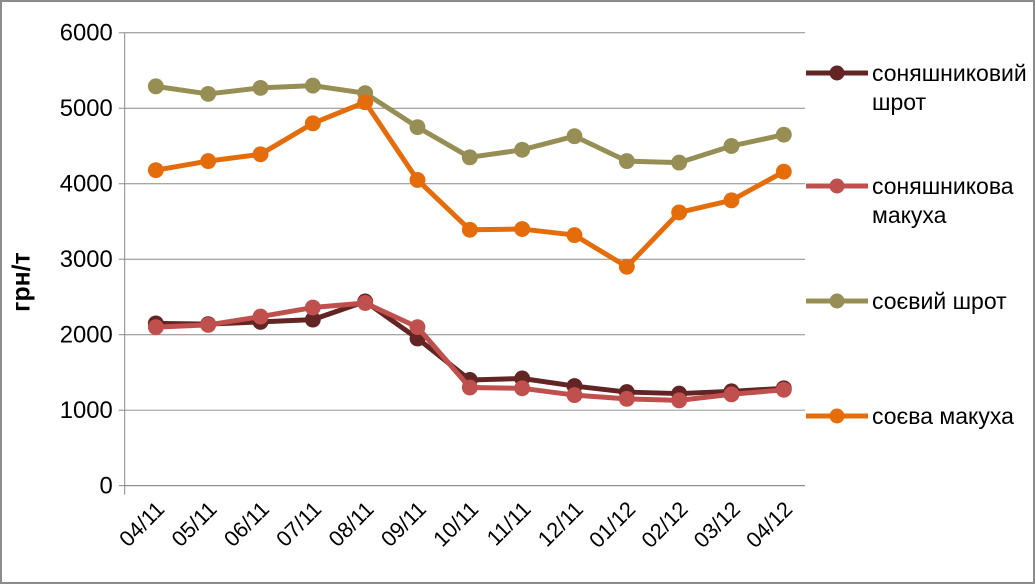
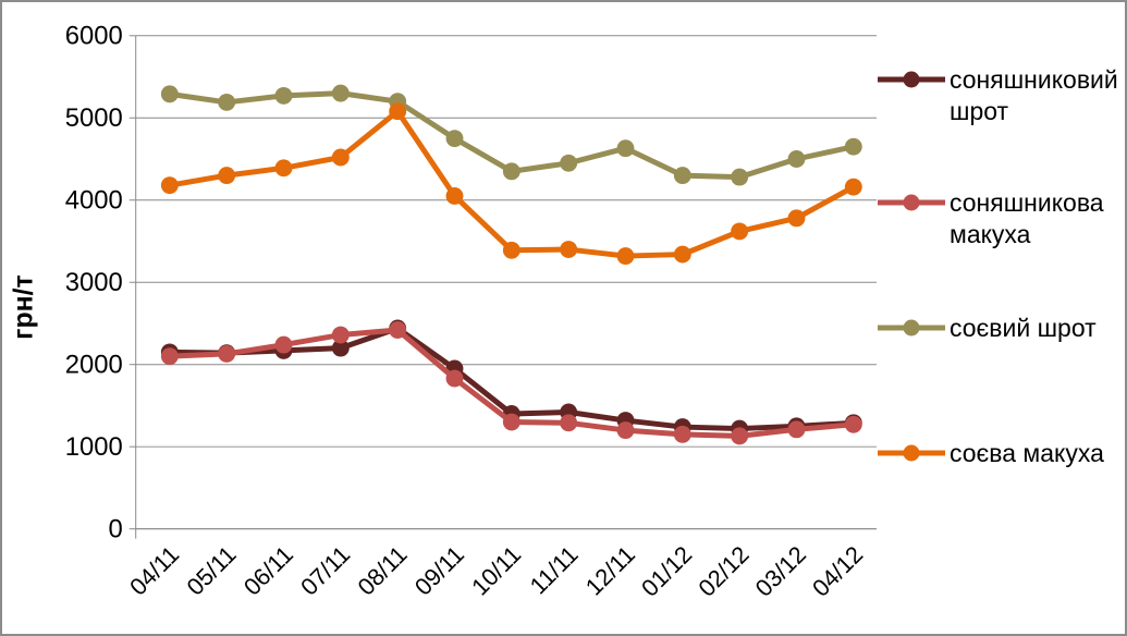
соєва макуха/07/11: 4800 -> 4500
соняшникова макуха/09/11: 2100 -> 1800
соєва макуха/01/12: 2900 -> 3300
